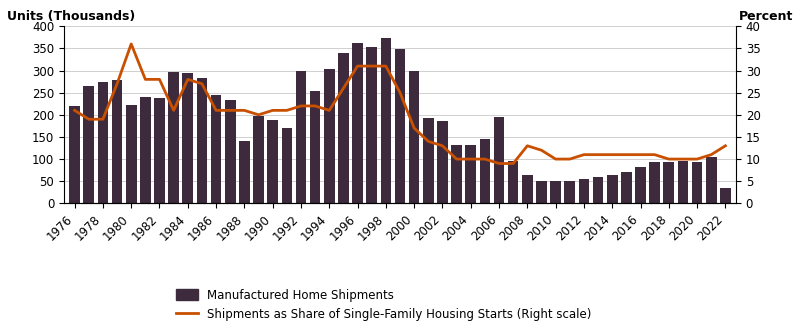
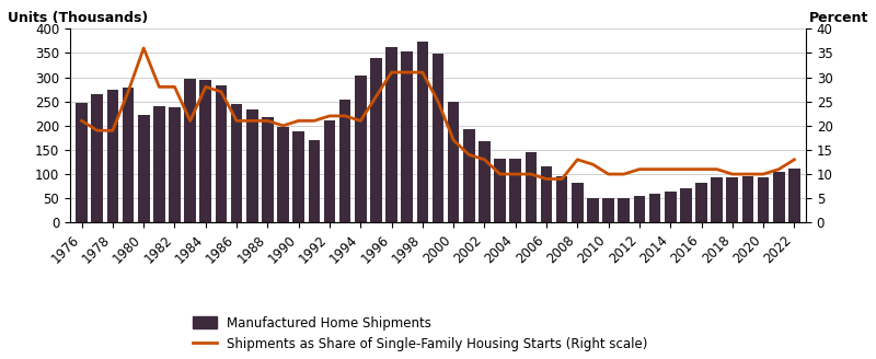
Manufactured Home Shipments/1976: 220 -> 246
Manufactured Home Shipments/1988: 140 -> 218
Manufactured Home Shipments/1992: 300 -> 211
Manufactured Home Shipments/2000: 300 -> 250
Manufactured Home Shipments/2002: 185 -> 168
Manufactured Home Shipments/2006: 195 -> 117
Manufactured Home Shipments/2008: 65 -> 82
Manufactured Home Shipments/2022: 35 -> 112
